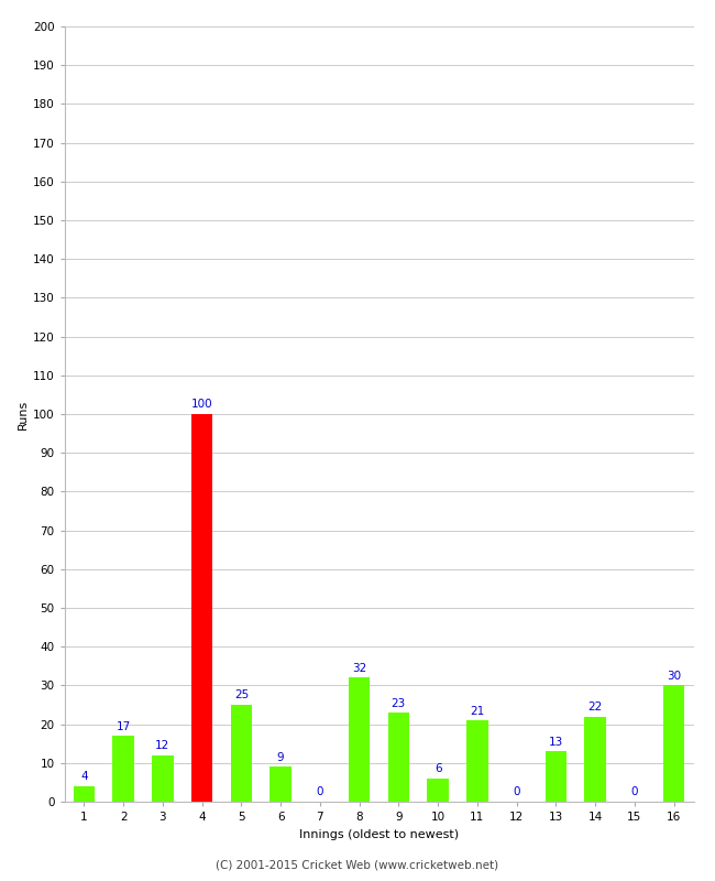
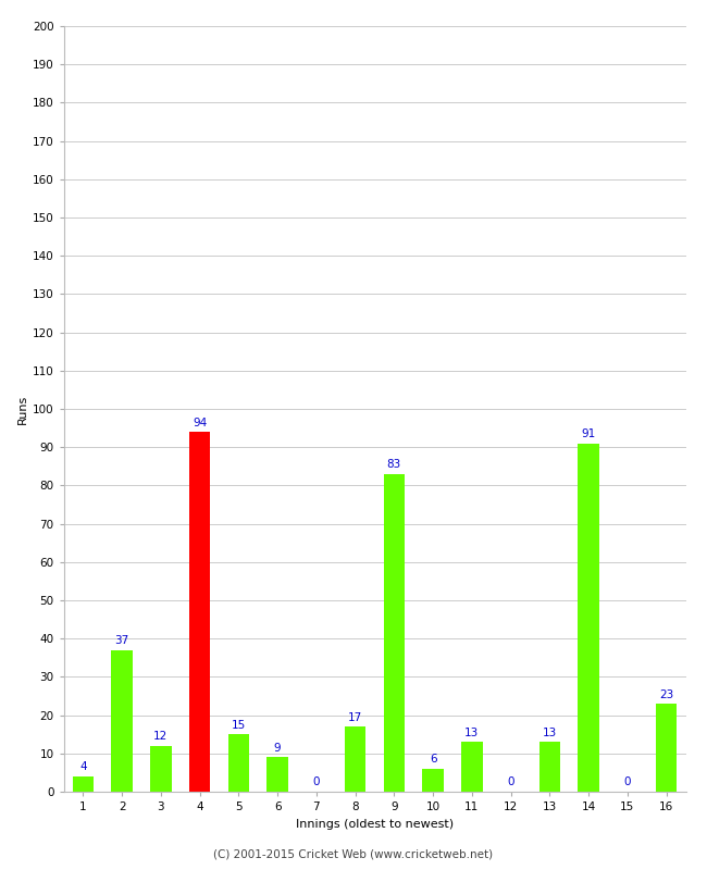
2: 17 -> 37
4: 100 -> 94
5: 25 -> 15
8: 32 -> 17
9: 23 -> 83
11: 21 -> 13
14: 22 -> 91
16: 30 -> 23
